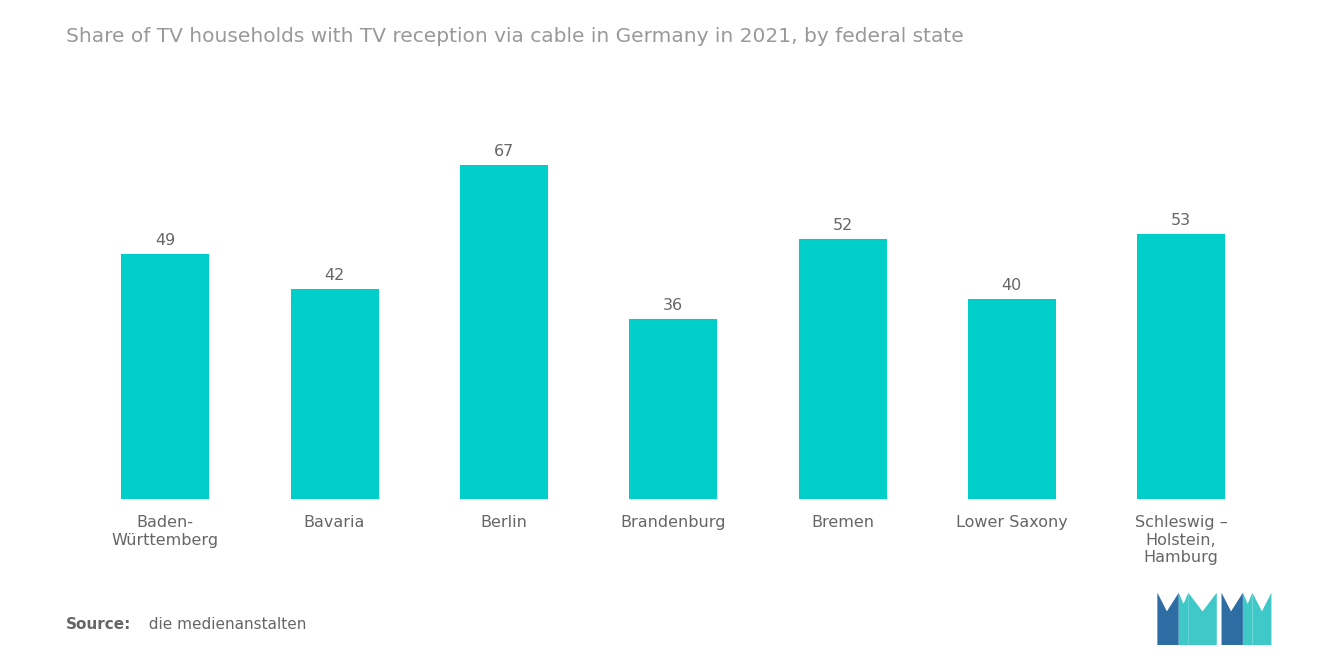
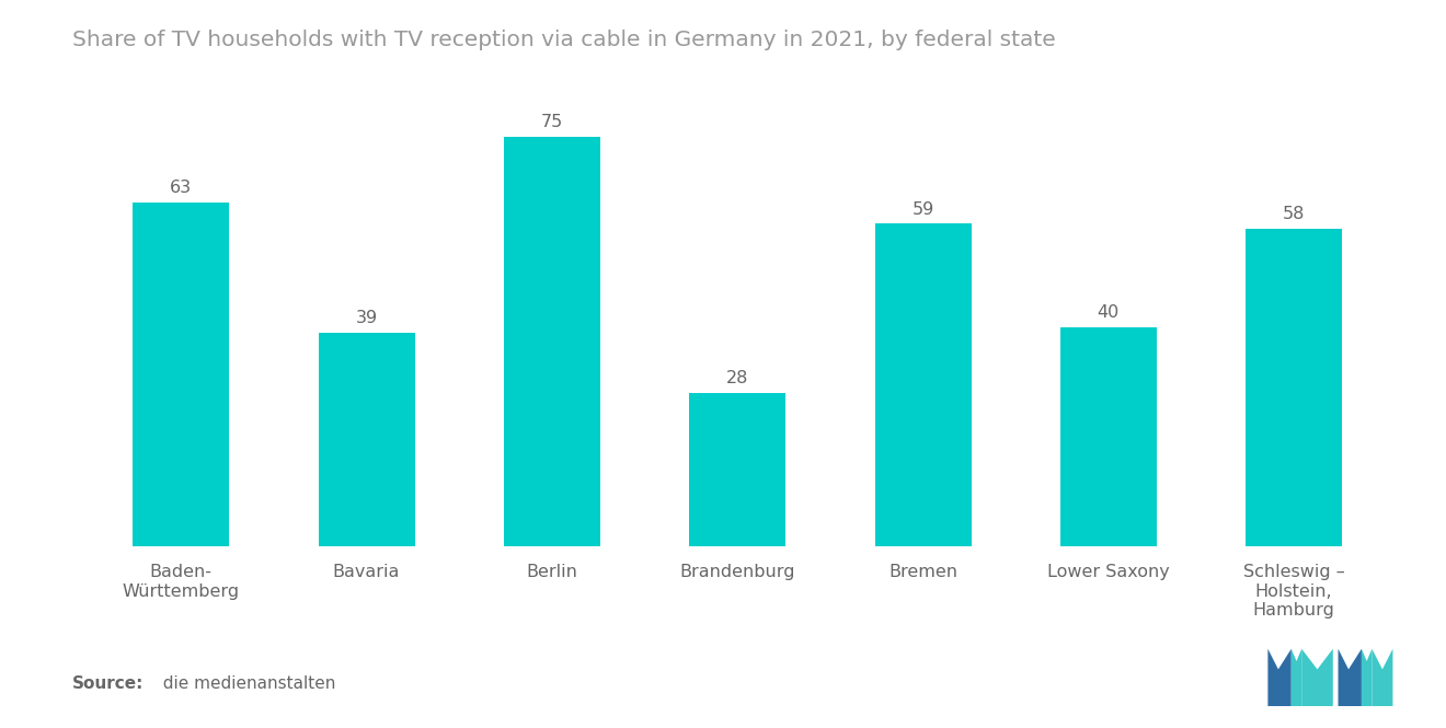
Baden- Württemberg: 49 -> 63
Bavaria: 42 -> 39
Berlin: 67 -> 75
Brandenburg: 36 -> 28
Bremen: 52 -> 59
Schleswig – Holstein, Hamburg: 53 -> 58
